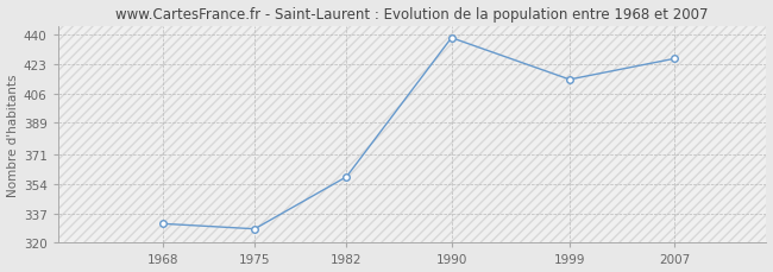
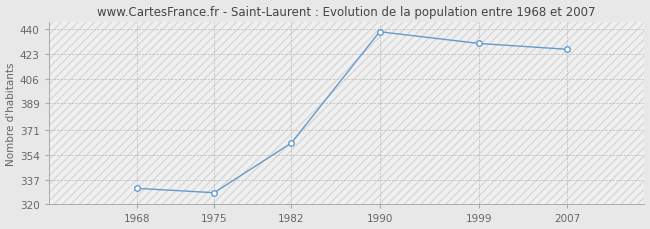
1982: 358 -> 362
1999: 414 -> 430
